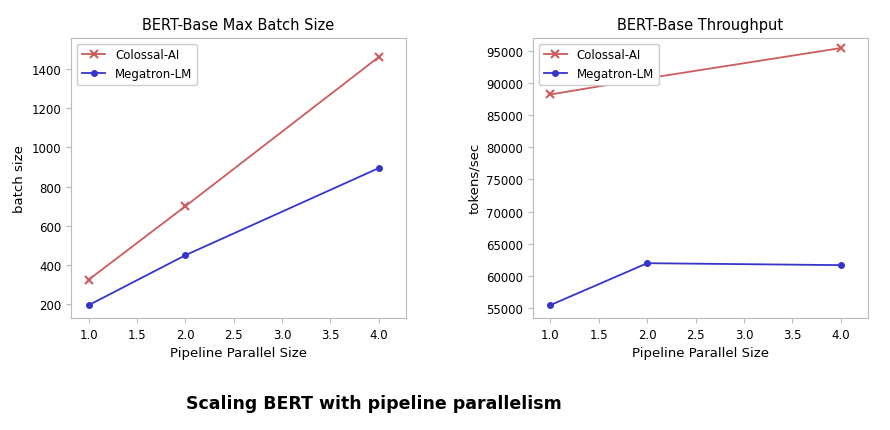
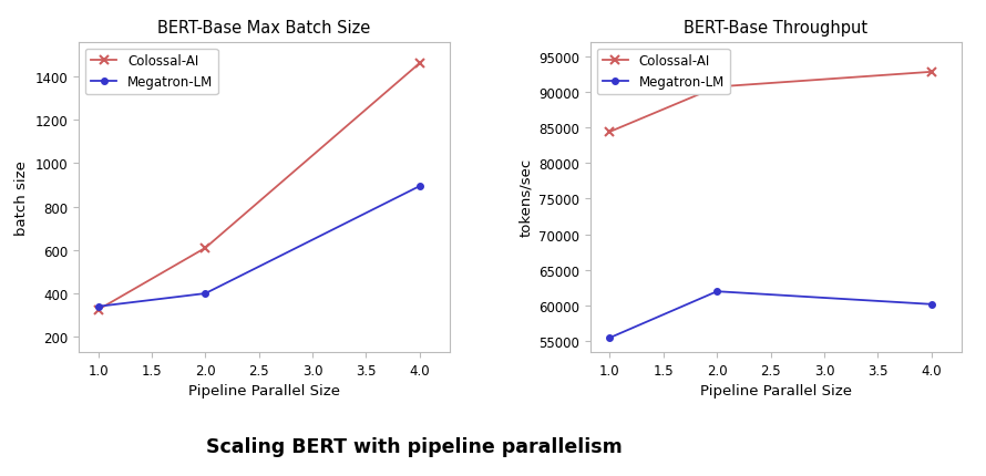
BERT-Base Max Batch Size/Megatron-LM/1.0: 200 -> 340
BERT-Base Max Batch Size/Colossal-AI/2.0: 700 -> 610
BERT-Base Max Batch Size/Megatron-LM/2.0: 450 -> 400
BERT-Base Throughput/Colossal-AI/1.0: 88200 -> 84400
BERT-Base Throughput/Colossal-AI/4.0: 95400 -> 92800
BERT-Base Throughput/Megatron-LM/4.0: 61700 -> 60200
